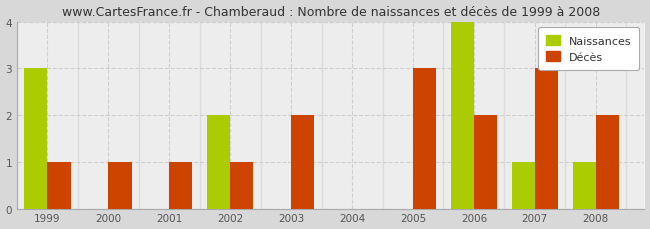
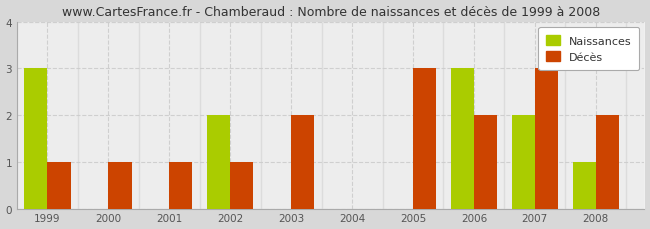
Naissances/2006: 4 -> 3
Naissances/2007: 1 -> 2
